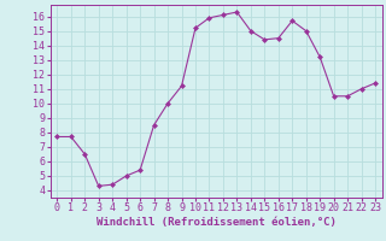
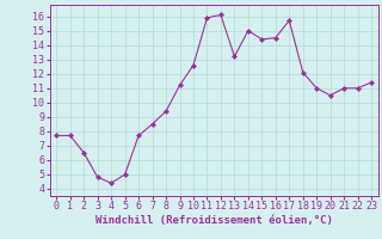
3: 4.3 -> 4.8
6: 5.4 -> 7.7
8: 10.0 -> 9.4
10: 15.2 -> 12.6
13: 16.3 -> 13.2
18: 15.0 -> 12.1
19: 13.2 -> 11.0
21: 10.5 -> 11.0
